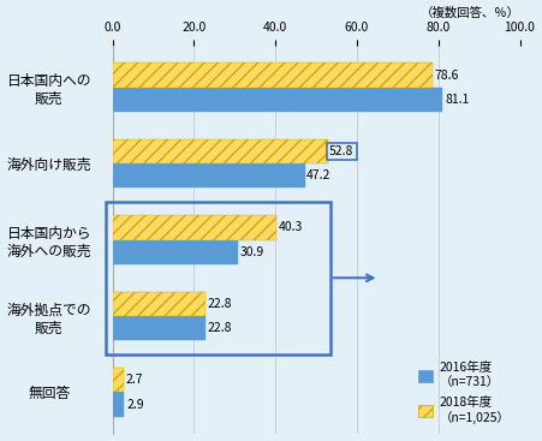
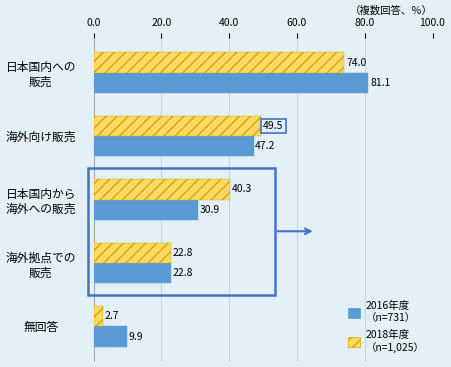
2018年度 （n=1,025）/日本国内への 販売: 78.6 -> 74.0
2018年度 （n=1,025）/海外向け販売: 52.8 -> 49.5
2016年度 （n=731）/無回答: 2.9 -> 9.9
